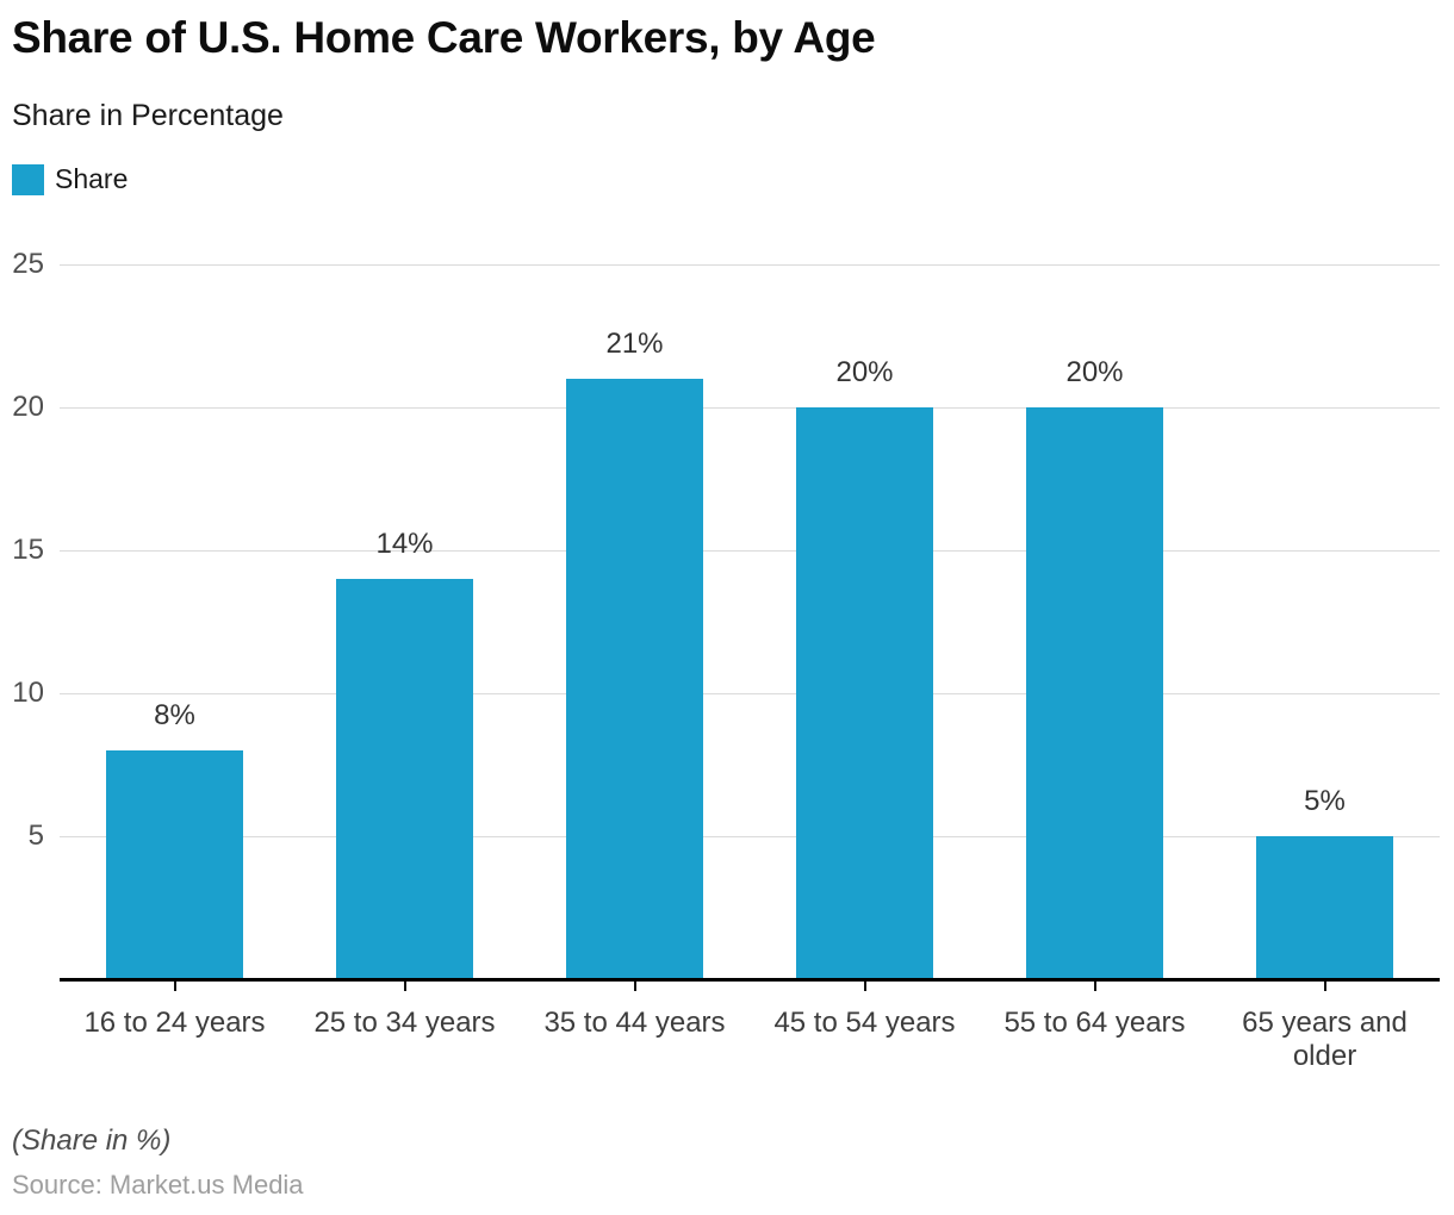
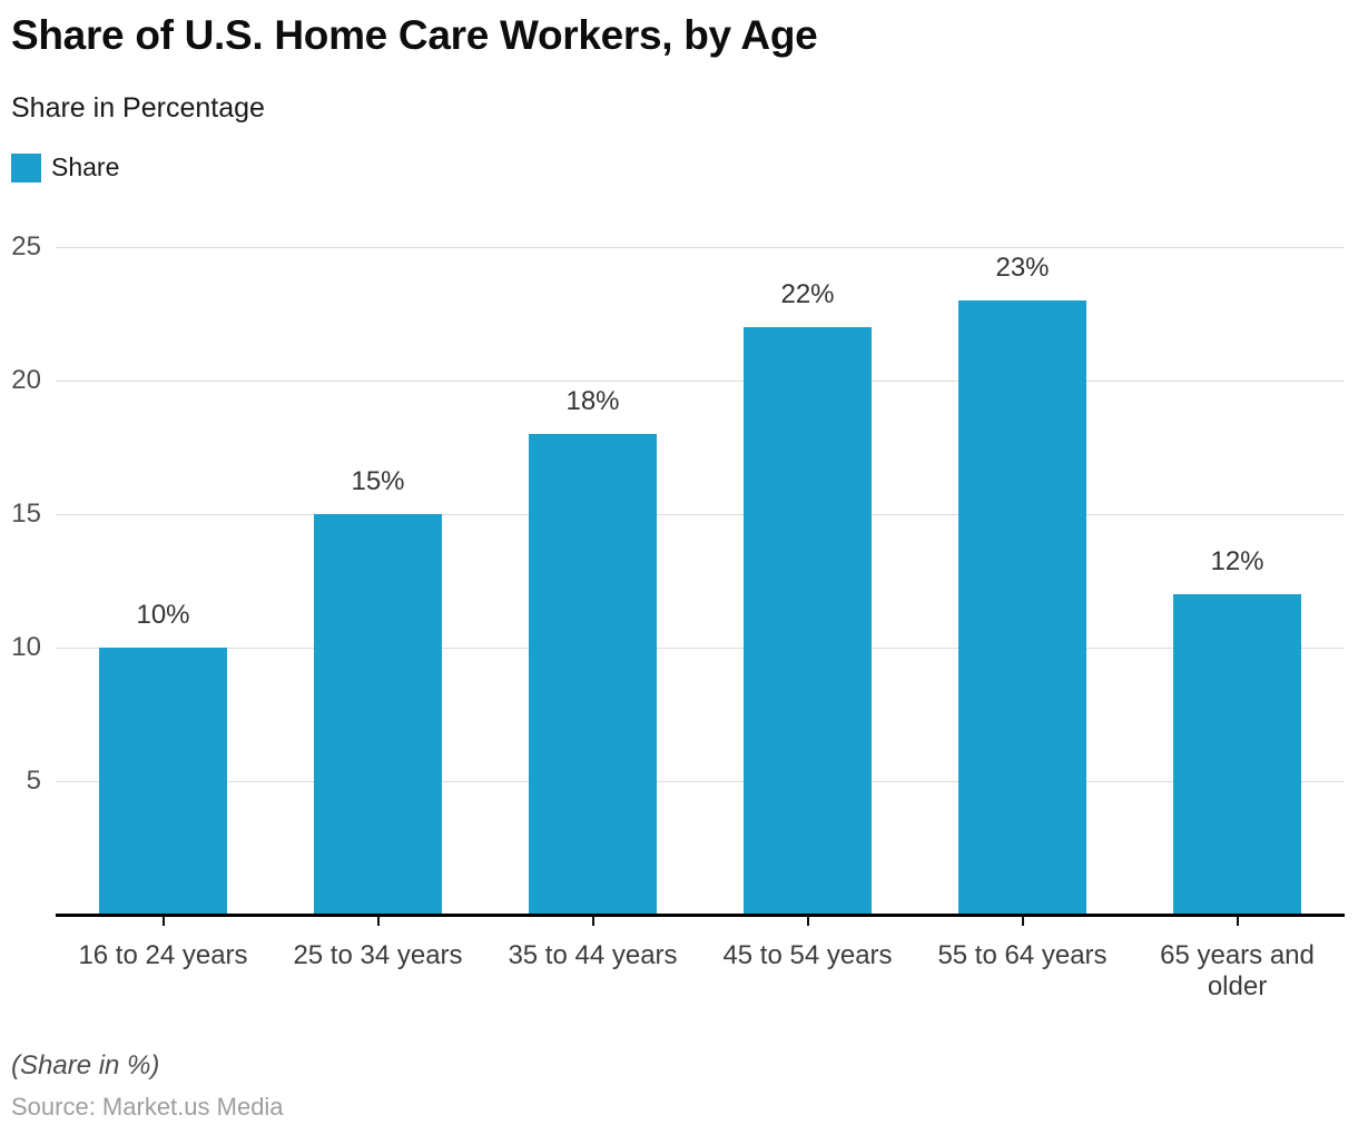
16 to 24 years: 8% -> 10%
25 to 34 years: 14% -> 15%
35 to 44 years: 21% -> 18%
45 to 54 years: 20% -> 22%
55 to 64 years: 20% -> 23%
65 years and older: 5% -> 12%
